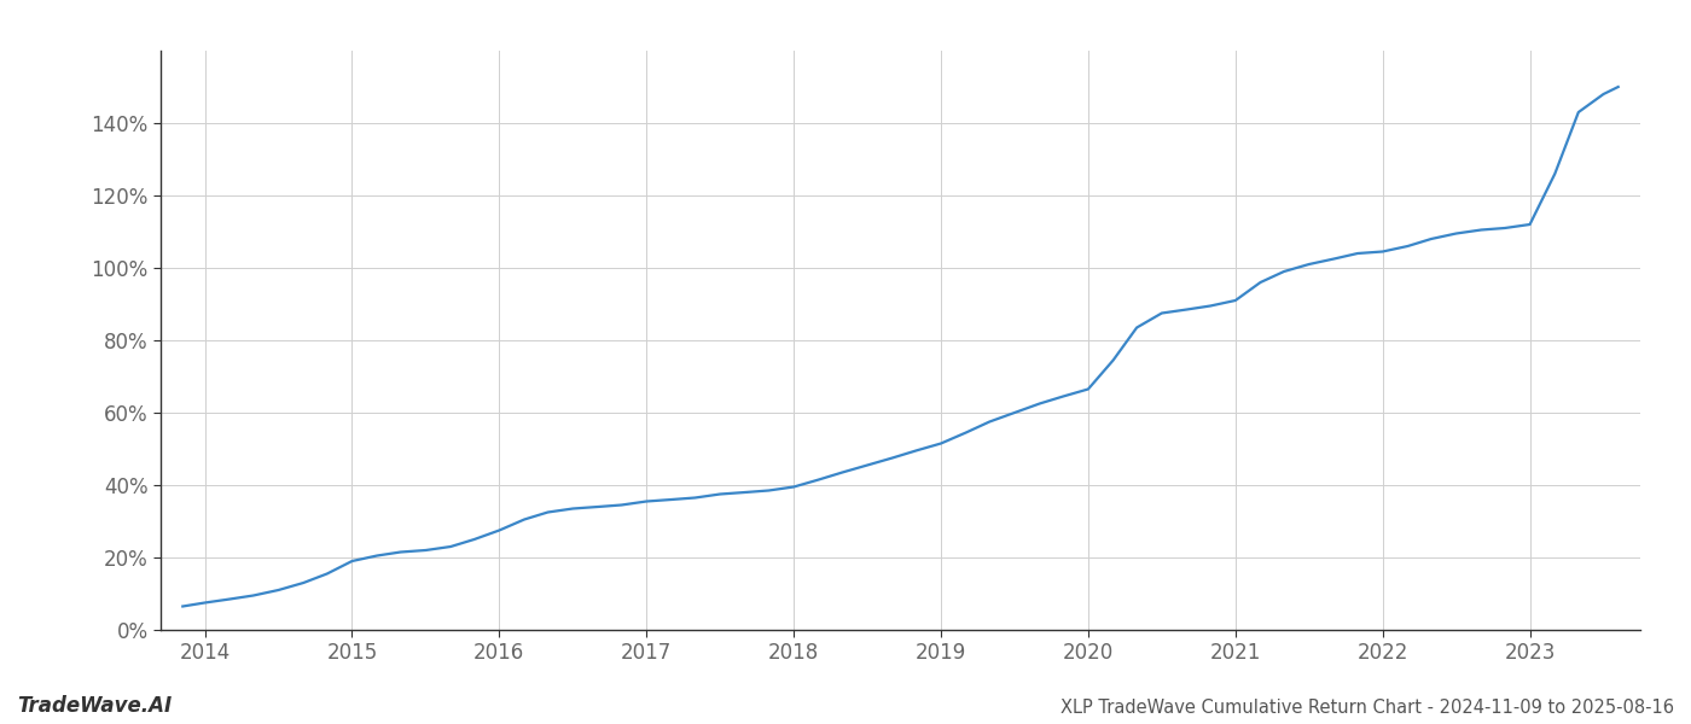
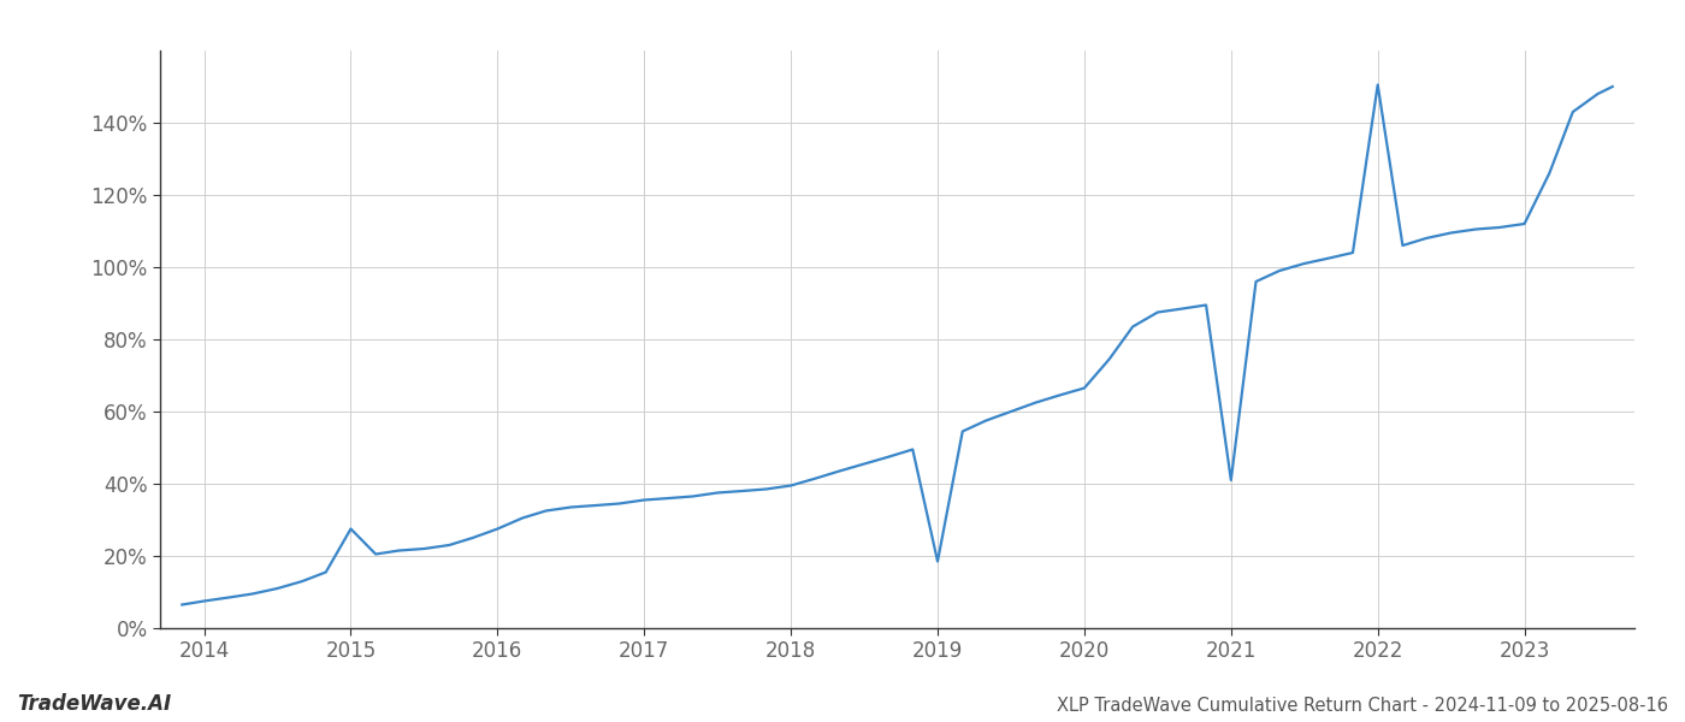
2015: 19.0% -> 27.5%
2019: 51.5% -> 18.5%
2021: 91.0% -> 41.0%
2022: 104.5% -> 150.5%
